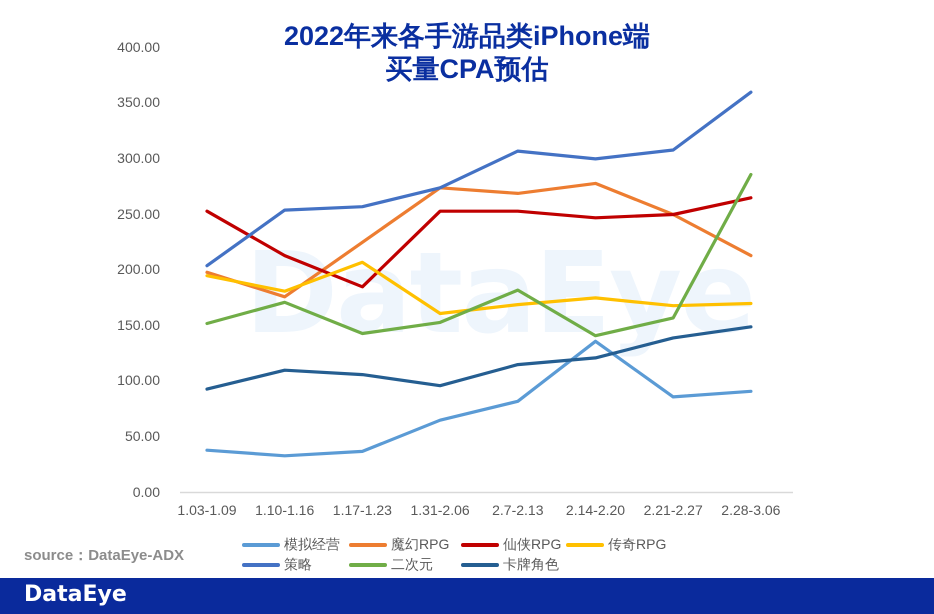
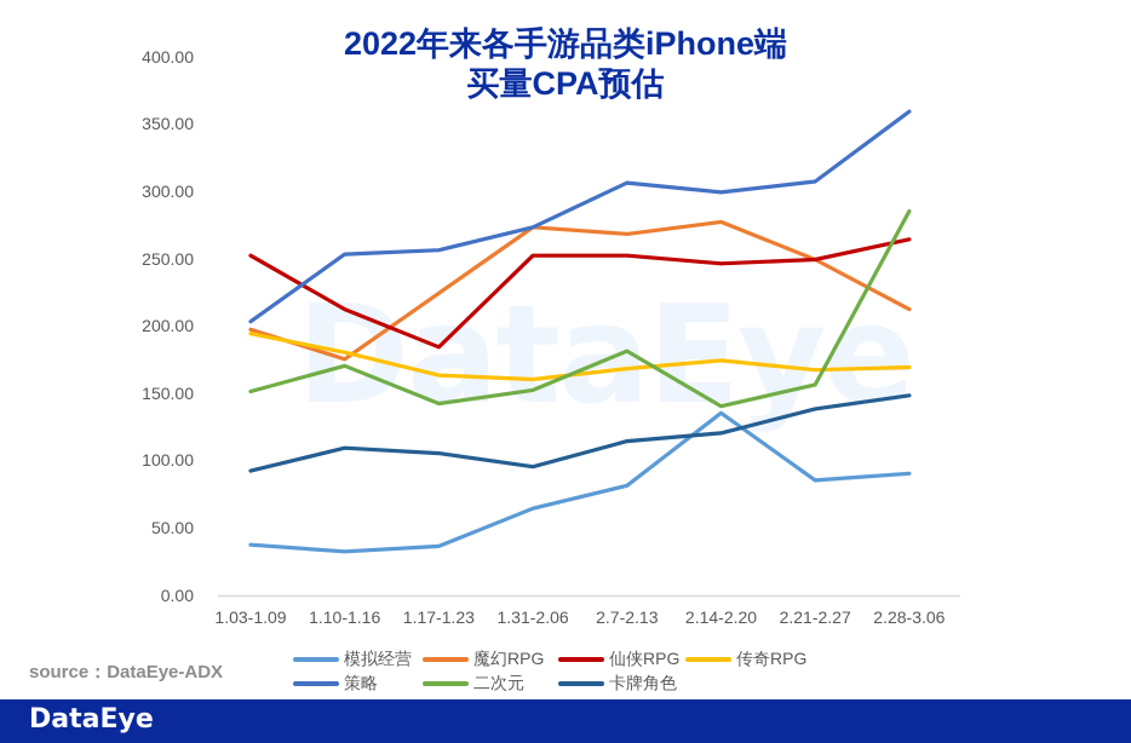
传奇RPG/1.17-1.23: 207 -> 164
